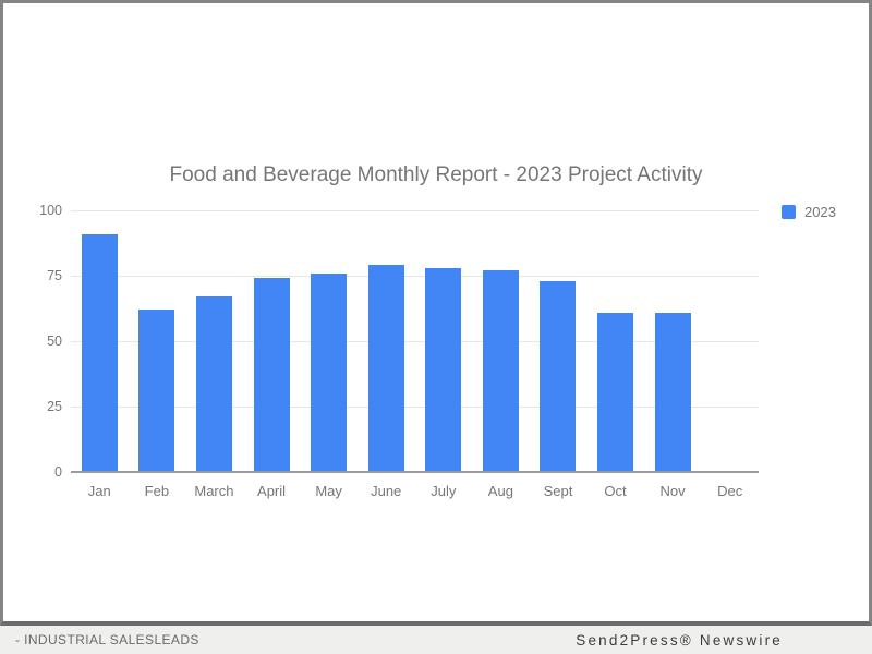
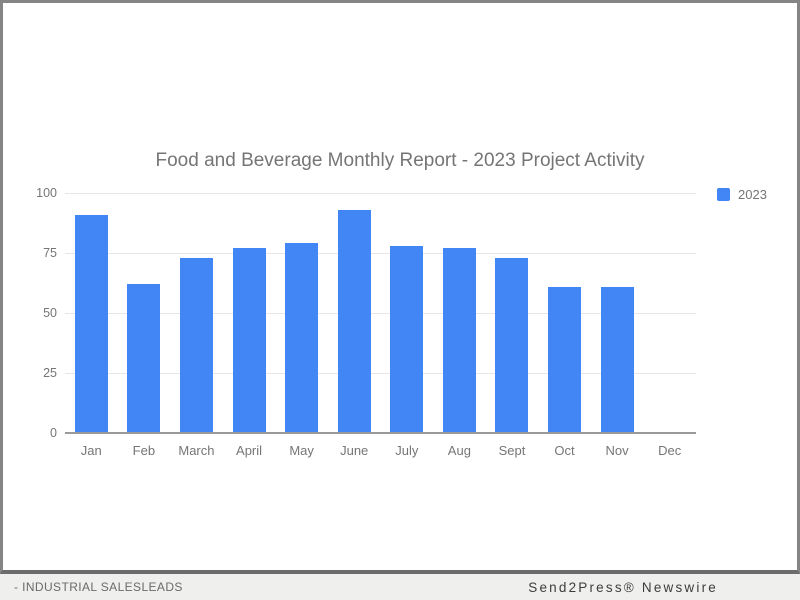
March: 67 -> 73
April: 74 -> 77
May: 76 -> 79
June: 79 -> 93
